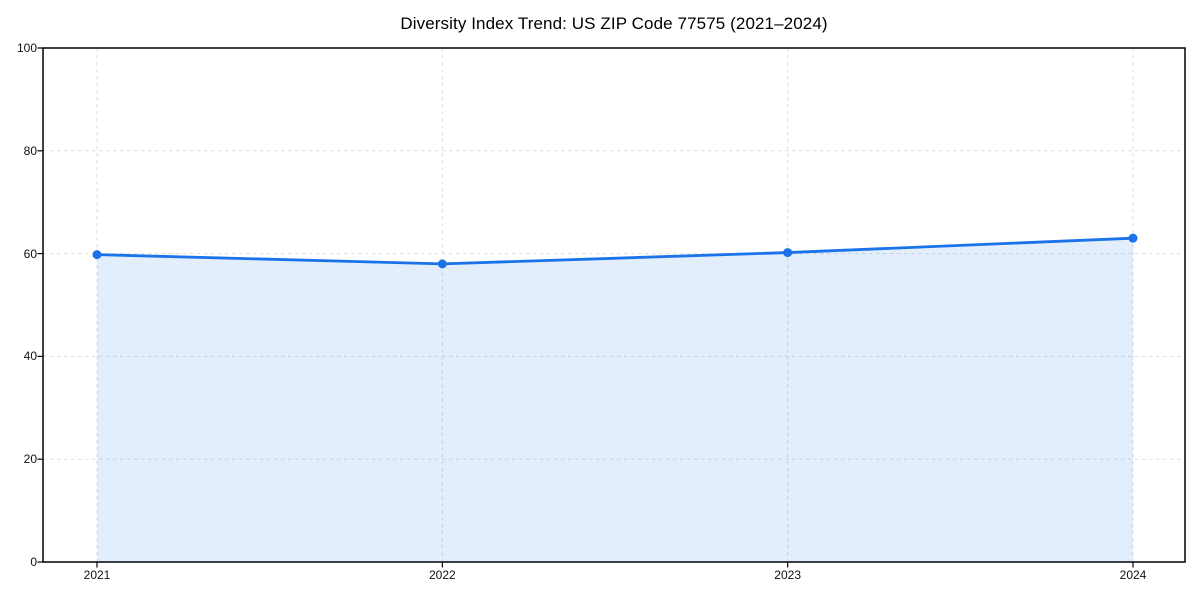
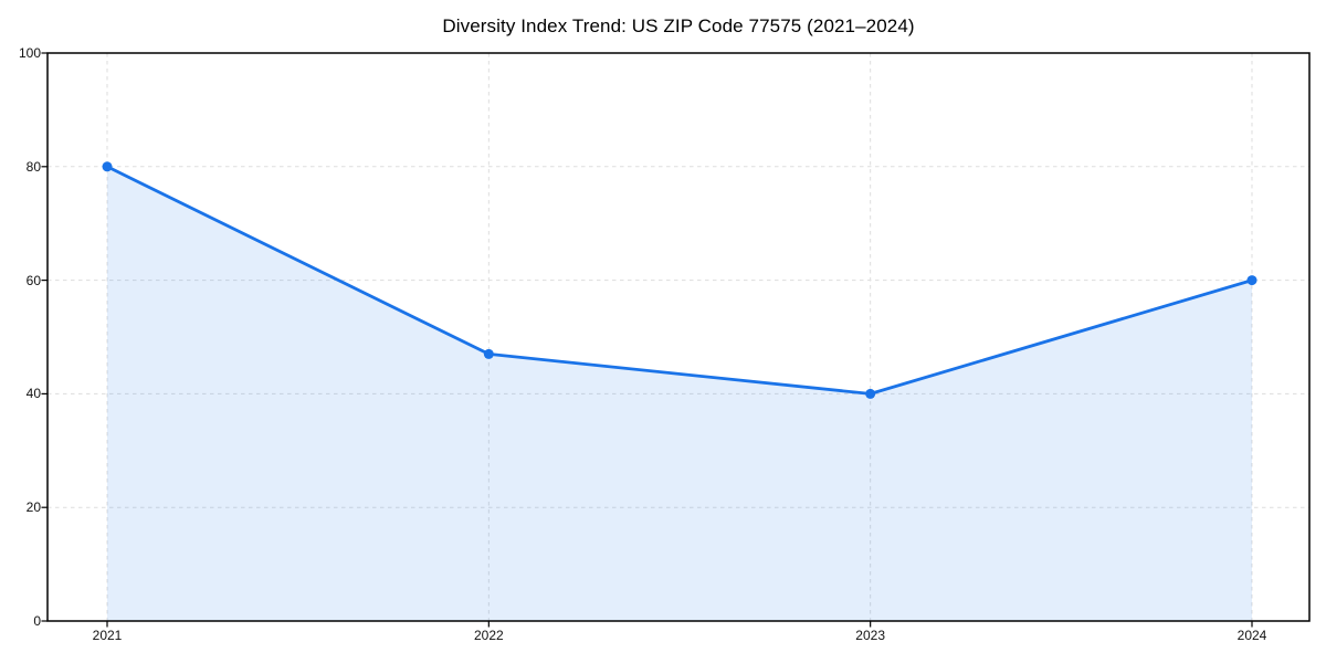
2021: 60 -> 80
2022: 58 -> 47
2023: 60 -> 40
2024: 63 -> 60
